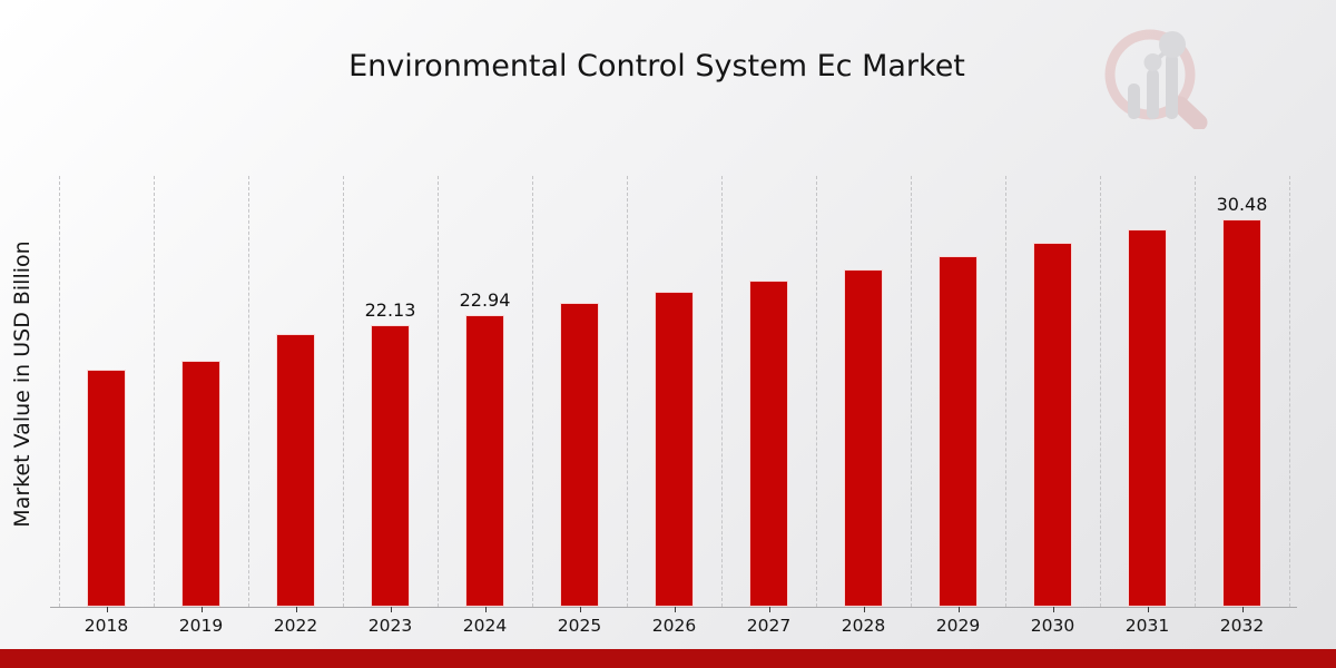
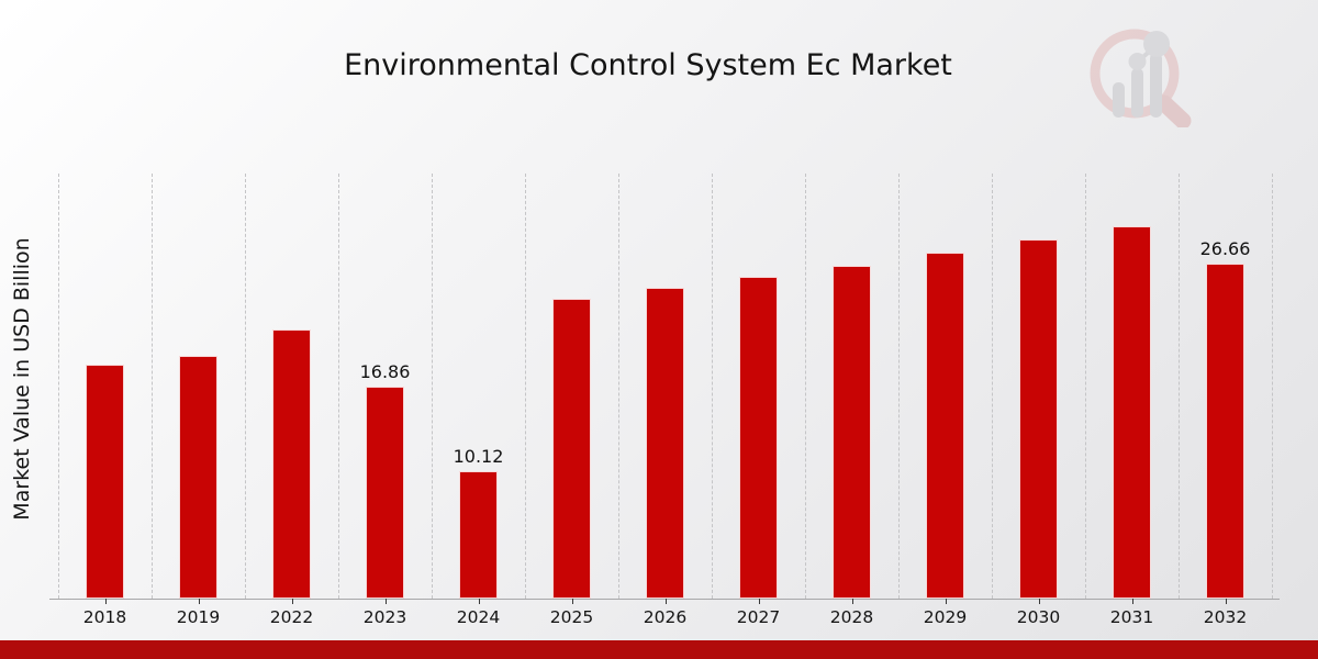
2023: 22.13 -> 16.86
2024: 22.94 -> 10.12
2032: 30.48 -> 26.66
